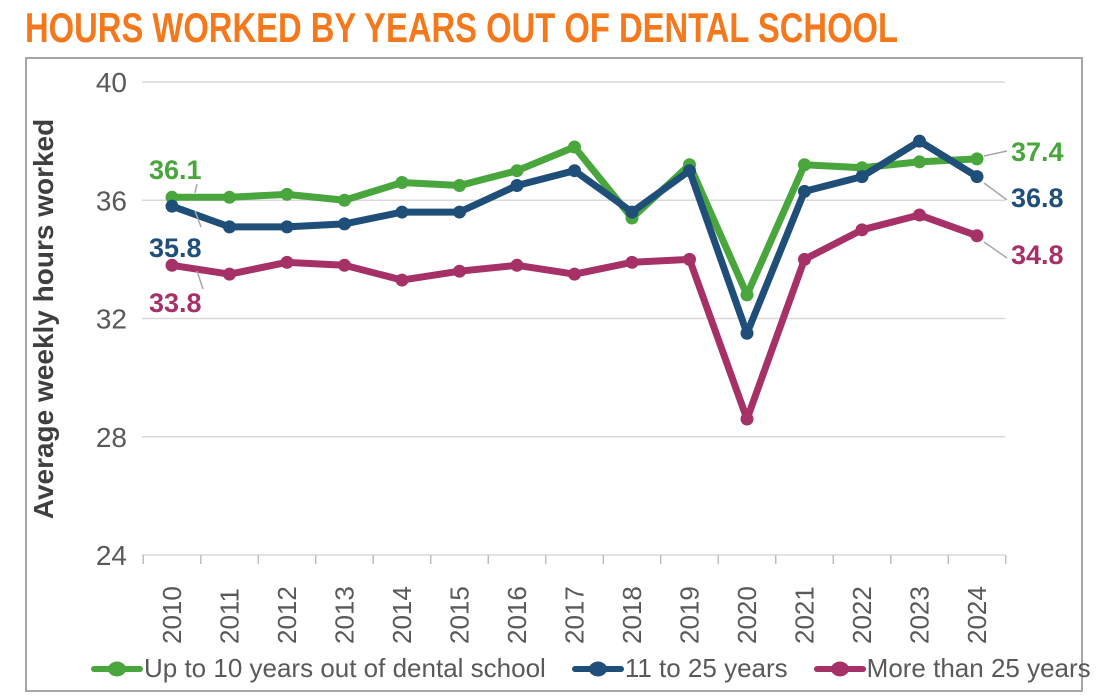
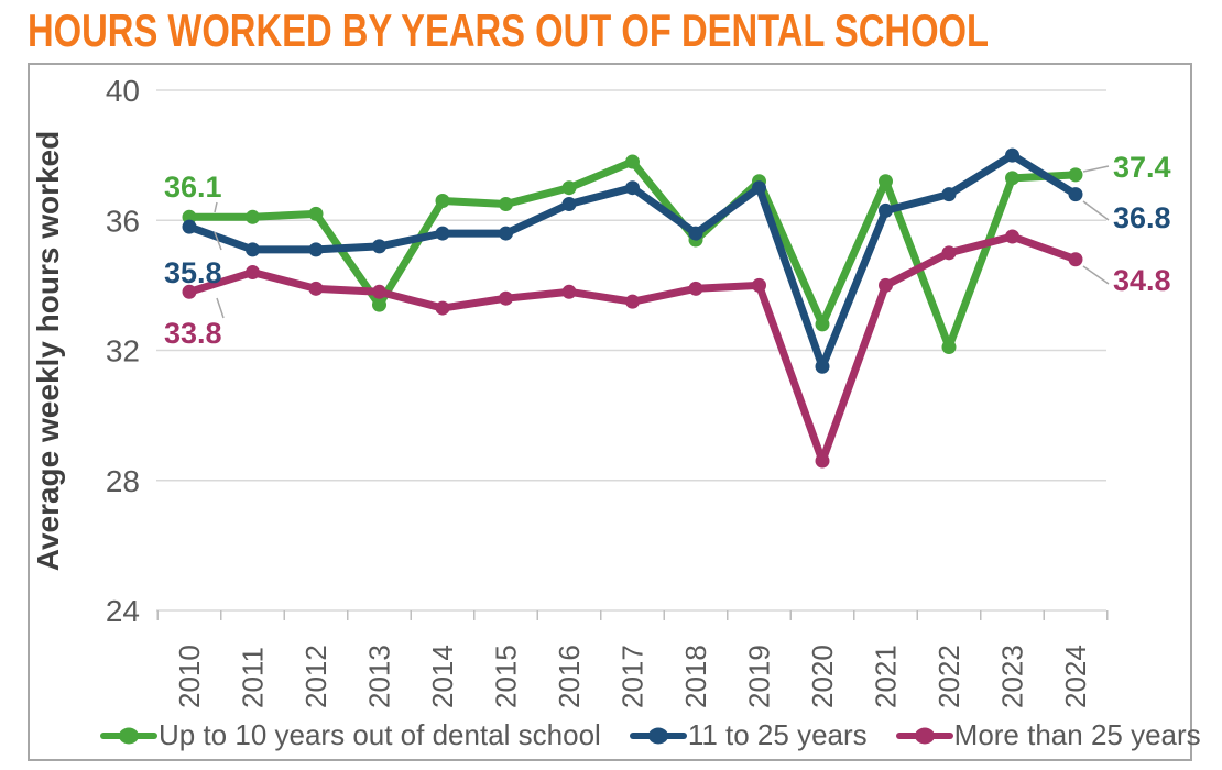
More than 25 years/2011: 33.5 -> 34.4
Up to 10 years out of dental school/2013: 36.0 -> 33.4
Up to 10 years out of dental school/2022: 37.1 -> 32.1
